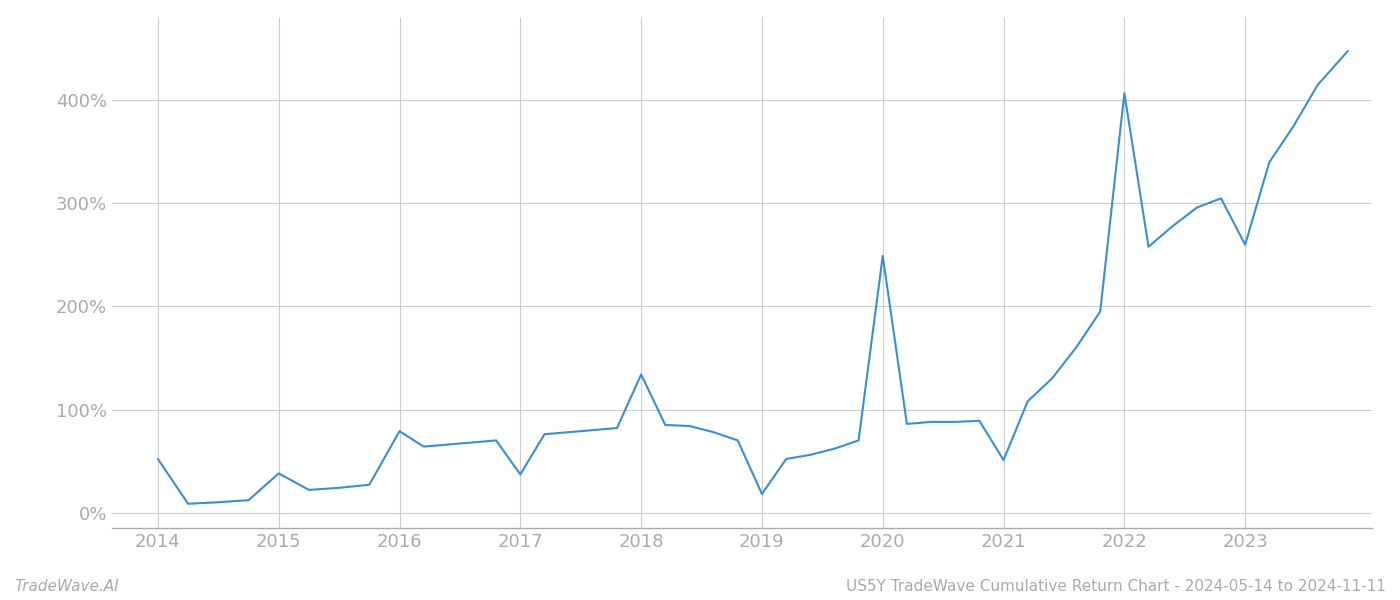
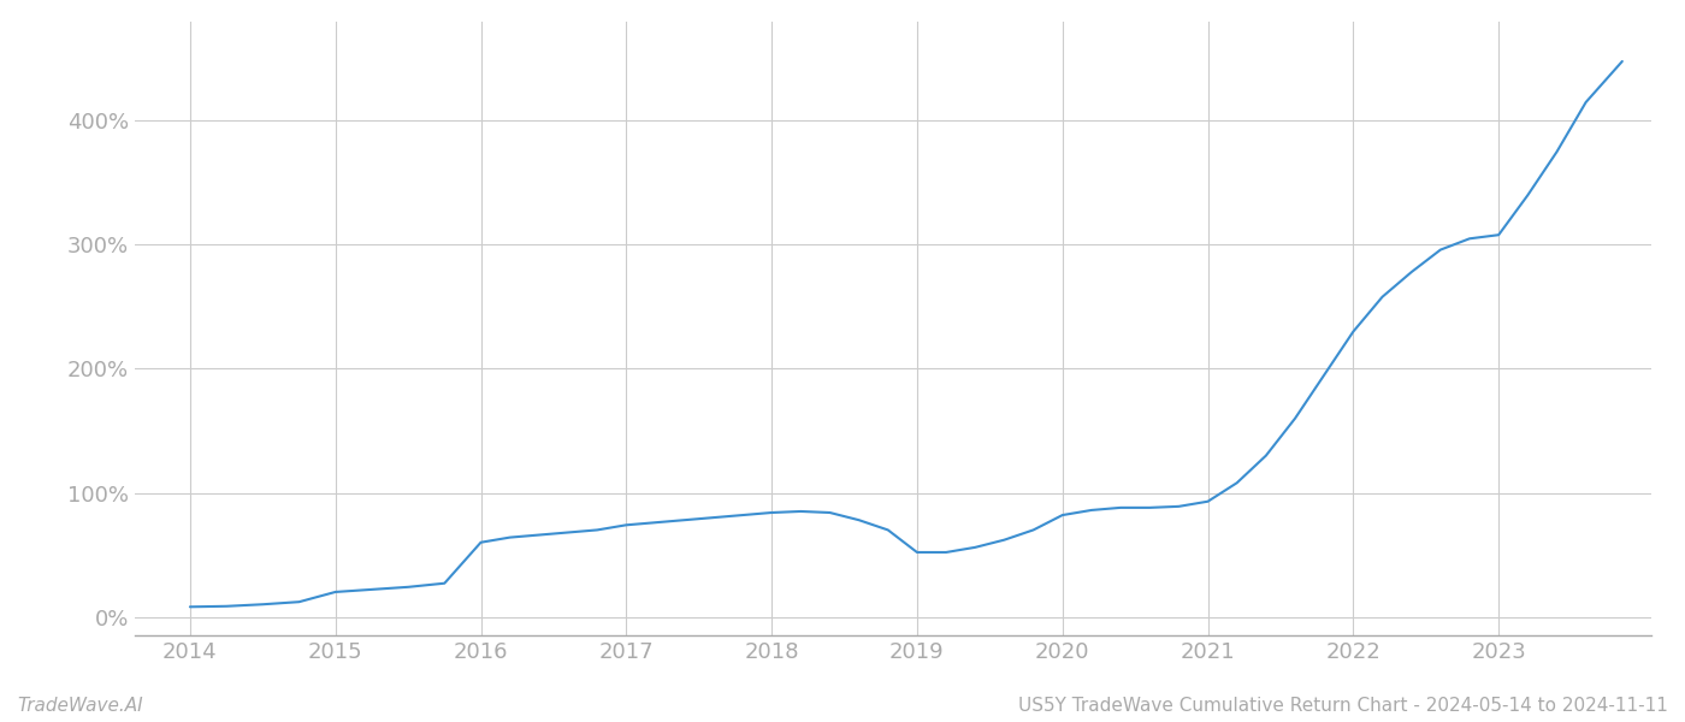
2014: 52% -> 8%
2015: 38% -> 20%
2016: 79% -> 60%
2017: 37% -> 74%
2018: 134% -> 84%
2019: 18% -> 52%
2020: 249% -> 82%
2021: 51% -> 93%
2022: 407% -> 230%
2023: 260% -> 308%
